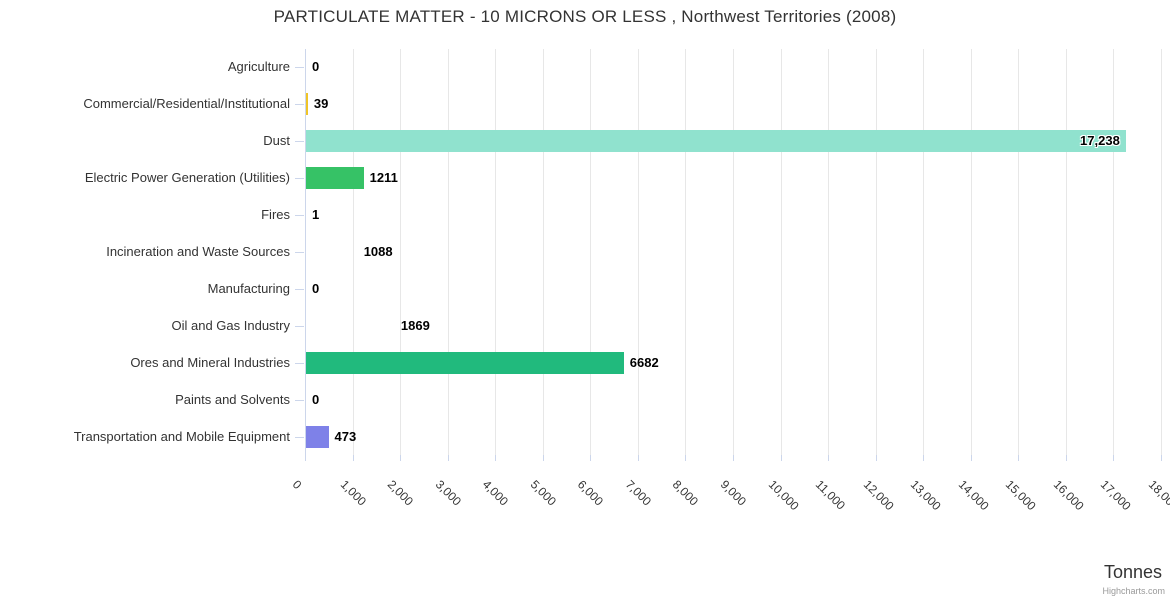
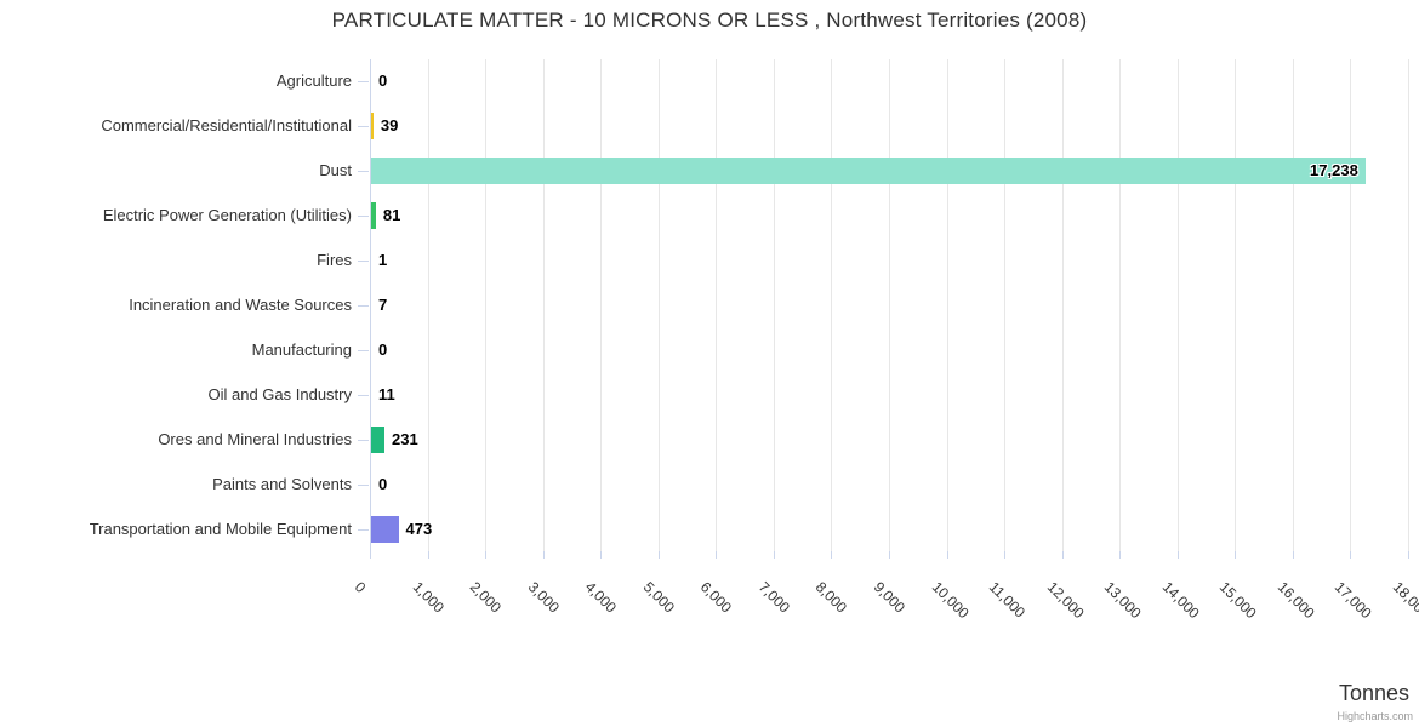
Electric Power Generation (Utilities): 1211 -> 81
Incineration and Waste Sources: 1088 -> 7
Oil and Gas Industry: 1869 -> 11
Ores and Mineral Industries: 6682 -> 231
